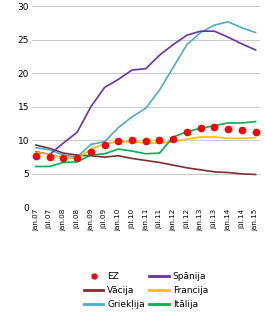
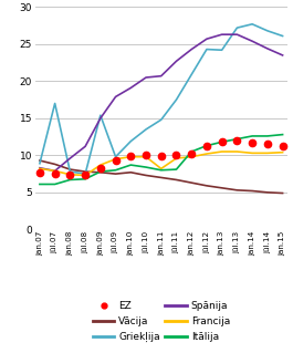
Griekļija/jūl.07: 8.6 -> 17.0
Griekļija/jan.09: 9.4 -> 15.4
Francija/jan.11: 9.6 -> 8.2
Griekļija/jan.13: 26.1 -> 24.2
